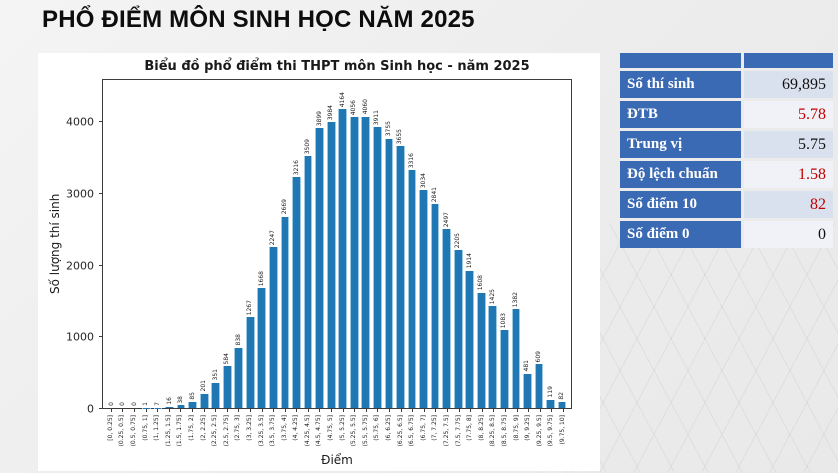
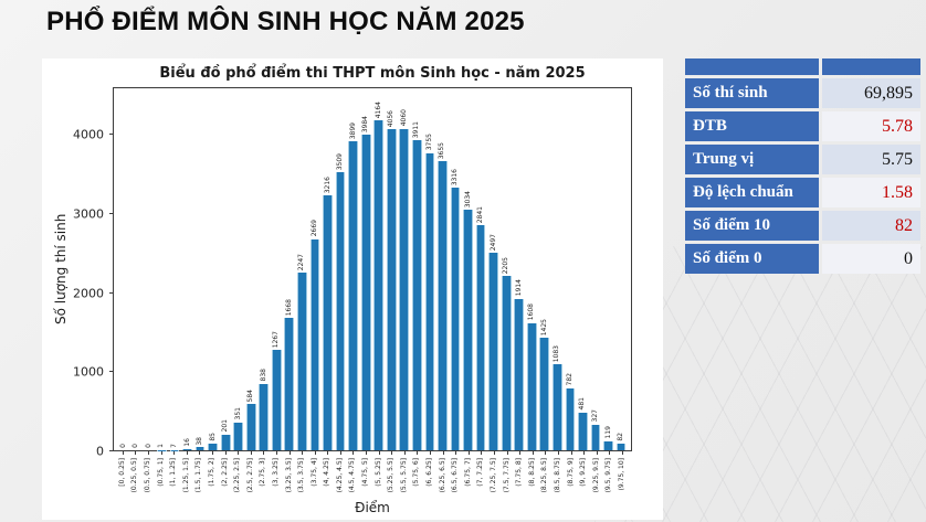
(8.75, 9]: 1382 -> 782
(9.25, 9.5]: 609 -> 327
